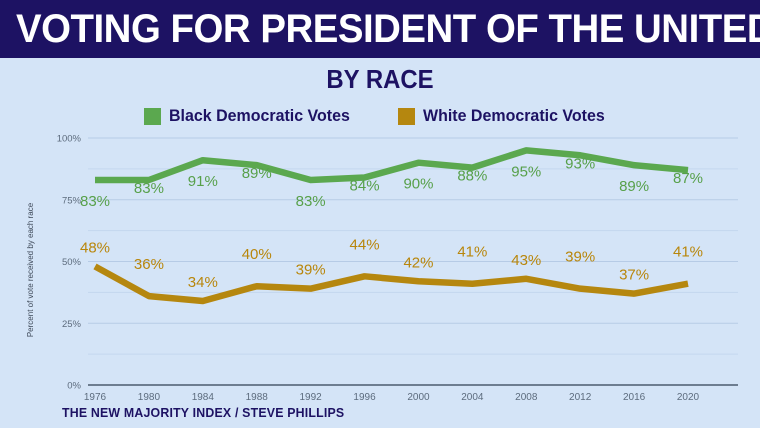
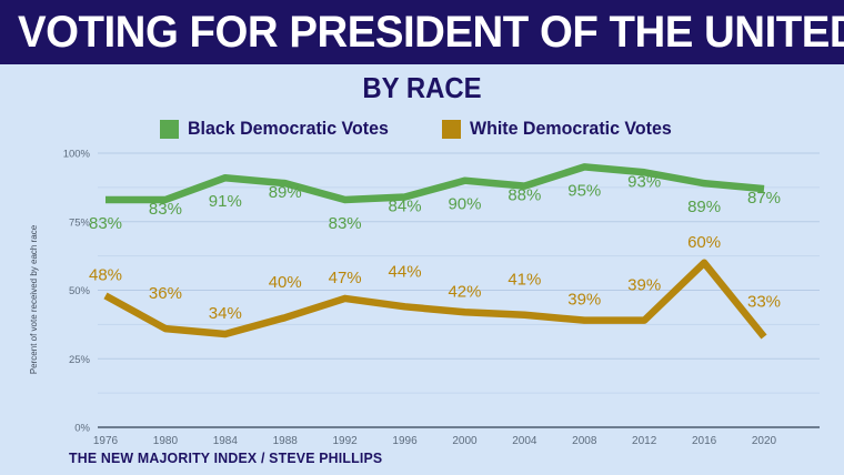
White Democratic Votes/1992: 39% -> 47%
White Democratic Votes/2008: 43% -> 39%
White Democratic Votes/2016: 37% -> 60%
White Democratic Votes/2020: 41% -> 33%
